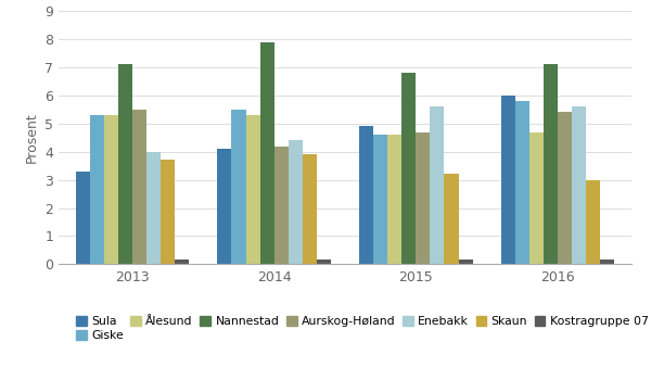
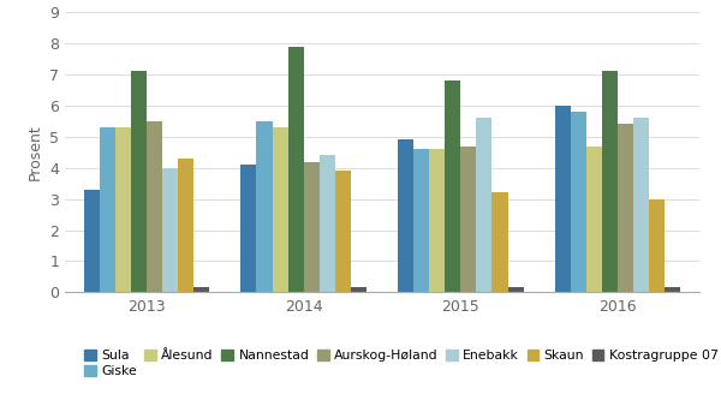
Skaun/2013: 3.7 -> 4.3
